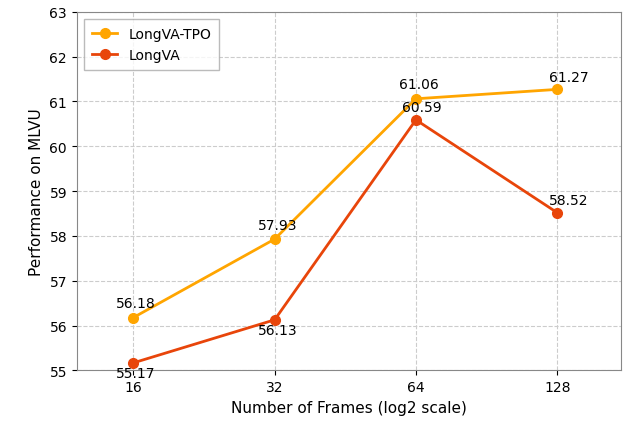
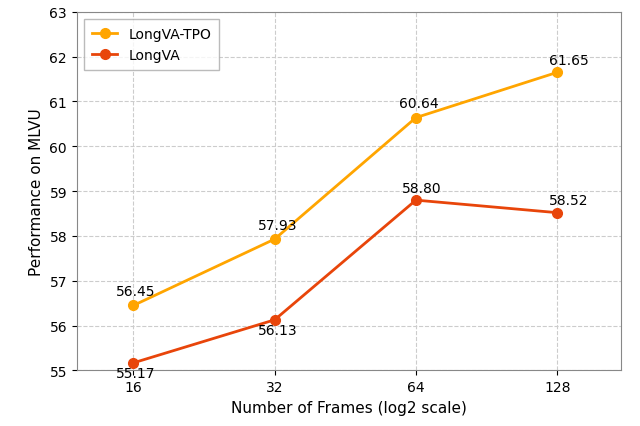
LongVA-TPO/16: 56.18 -> 56.45
LongVA-TPO/64: 61.06 -> 60.64
LongVA/64: 60.59 -> 58.80
LongVA-TPO/128: 61.27 -> 61.65
